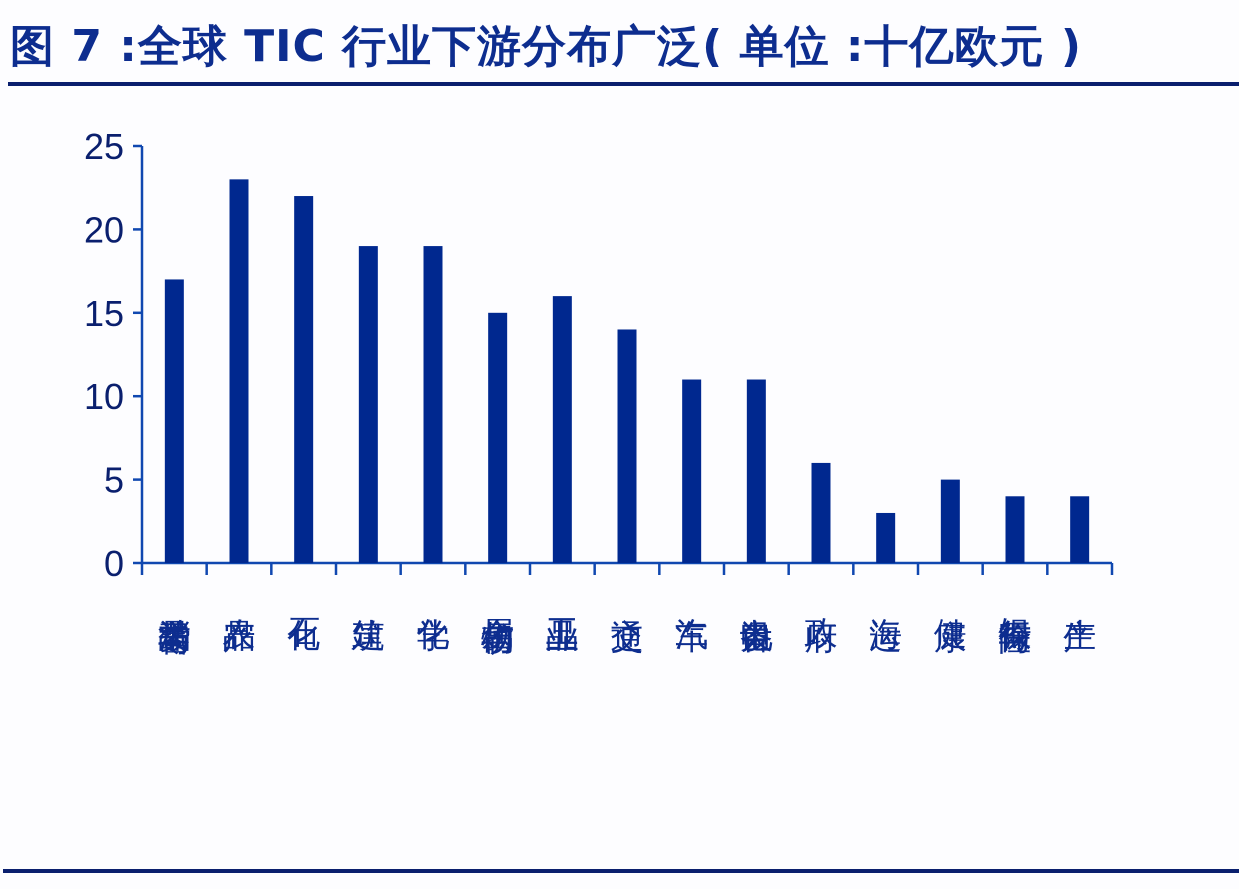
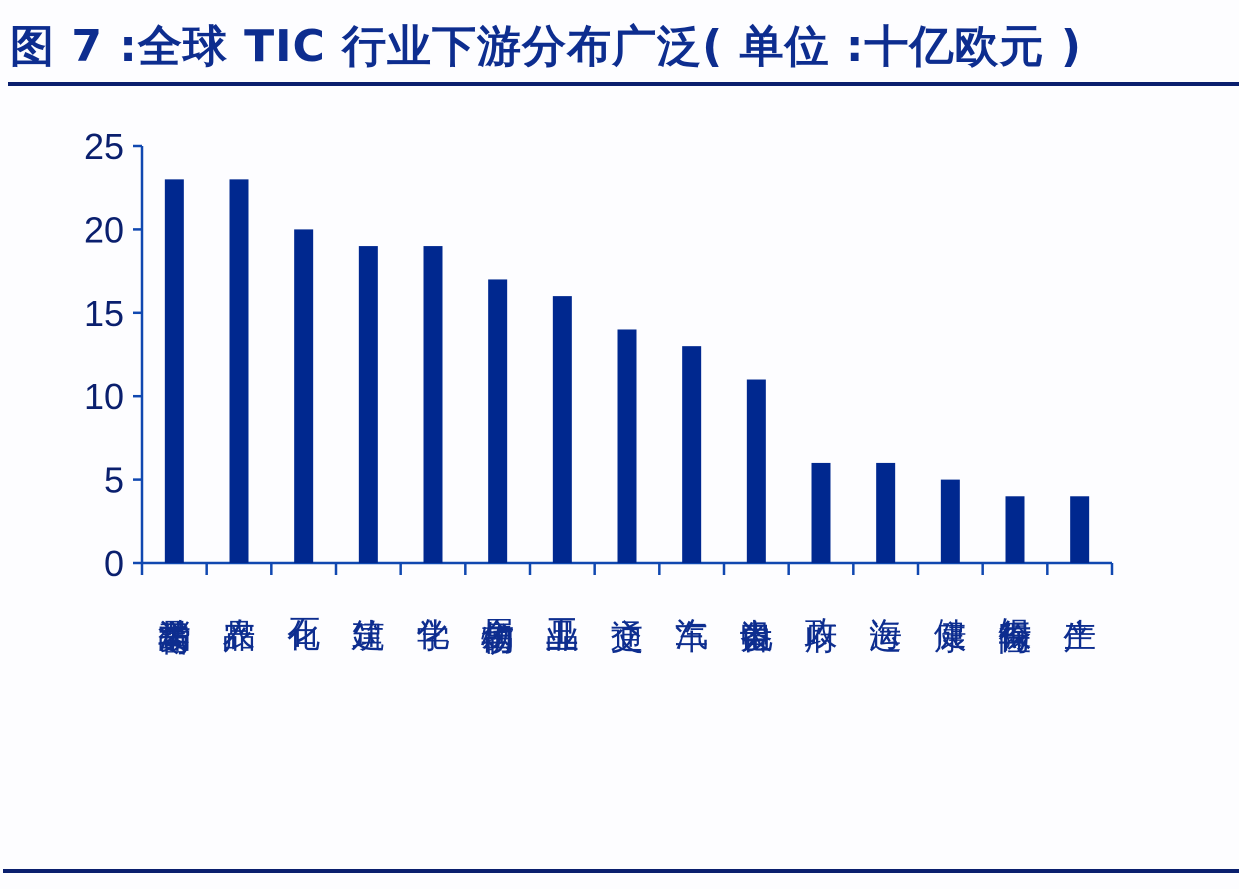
消费品与零售: 17 -> 23
石化: 22 -> 20
金属与矿物: 15 -> 17
汽车: 11 -> 13
海运: 3 -> 6
